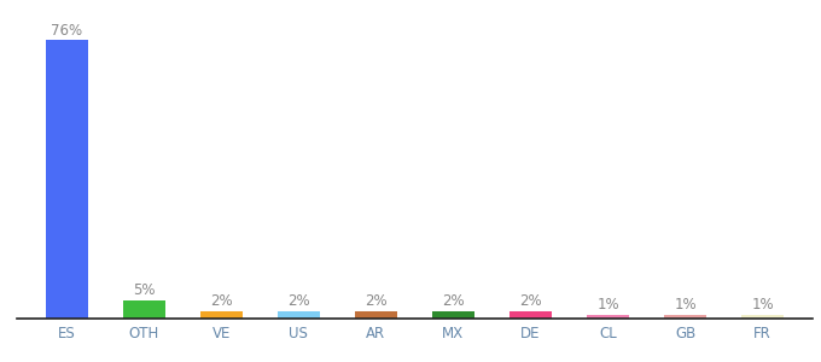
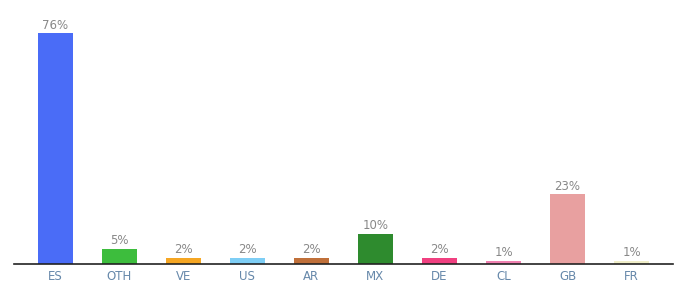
MX: 2% -> 10%
GB: 1% -> 23%
